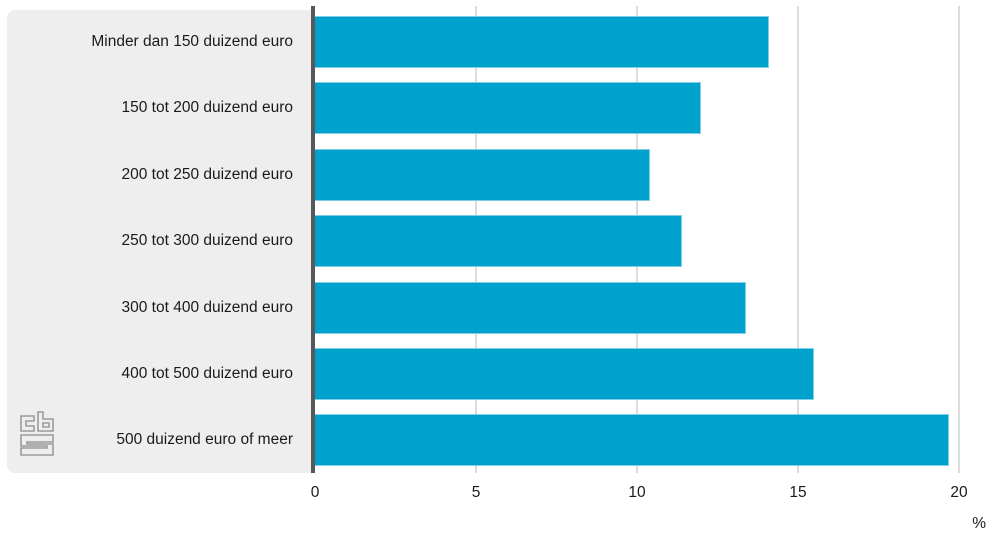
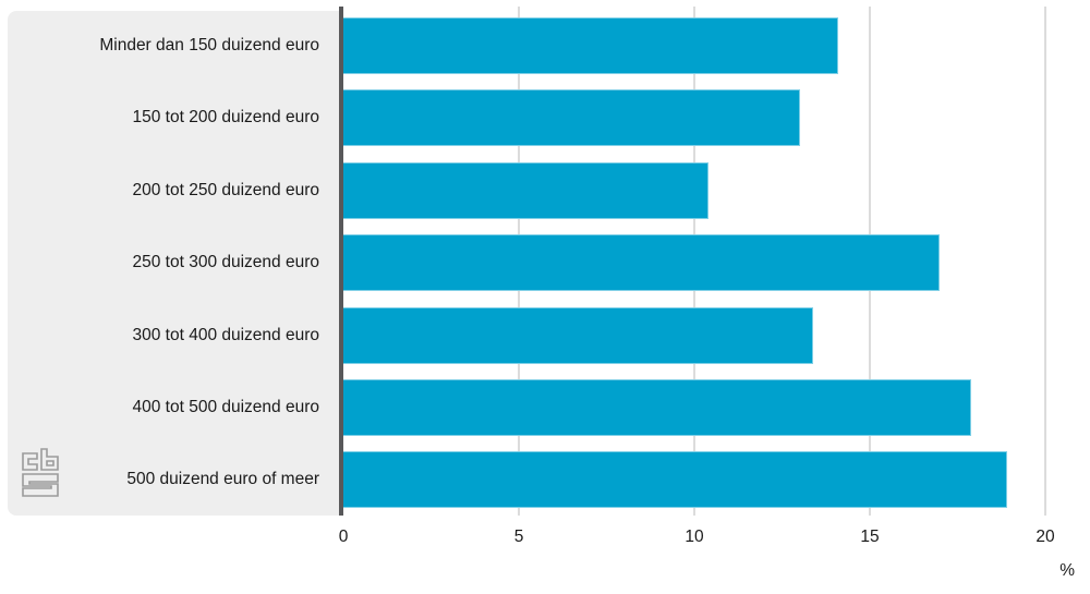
150 tot 200 duizend euro: 12.0 -> 13.0
250 tot 300 duizend euro: 11.4 -> 17.0
400 tot 500 duizend euro: 15.5 -> 17.9
500 duizend euro of meer: 19.7 -> 18.9
